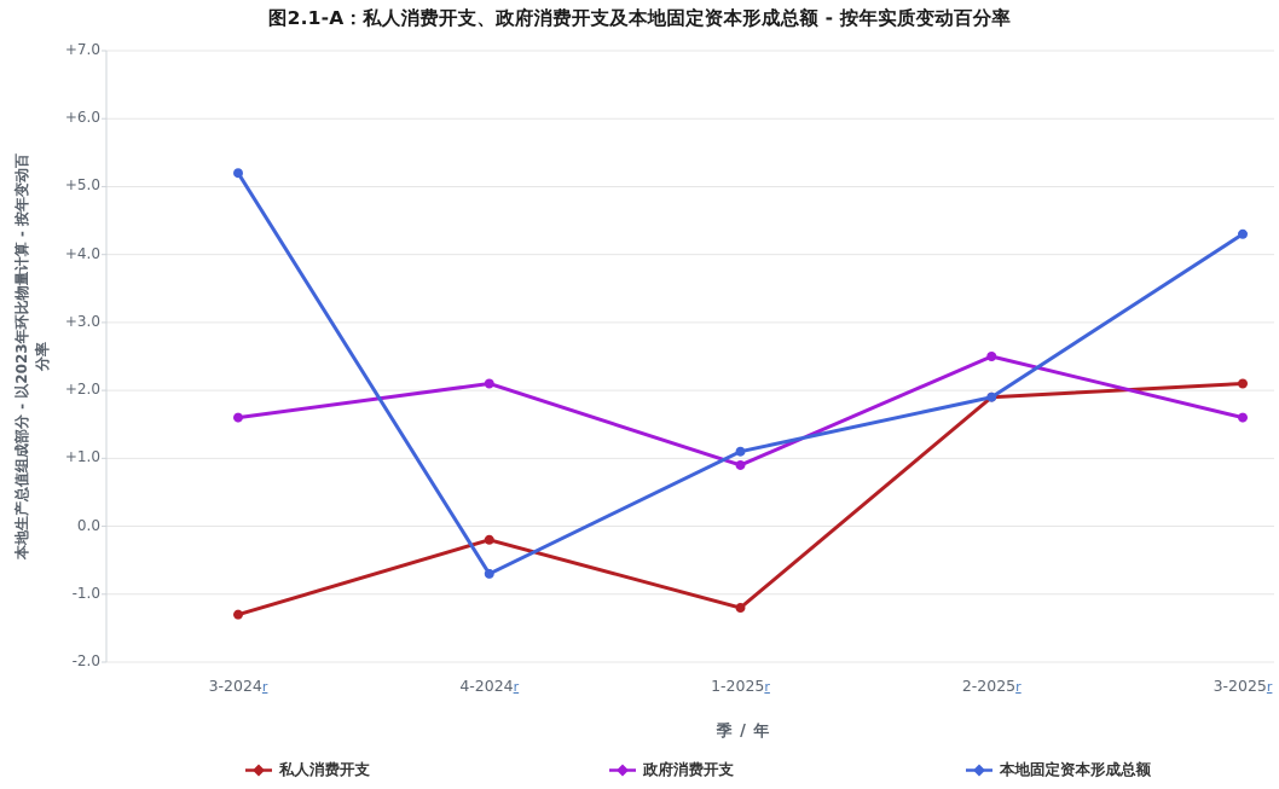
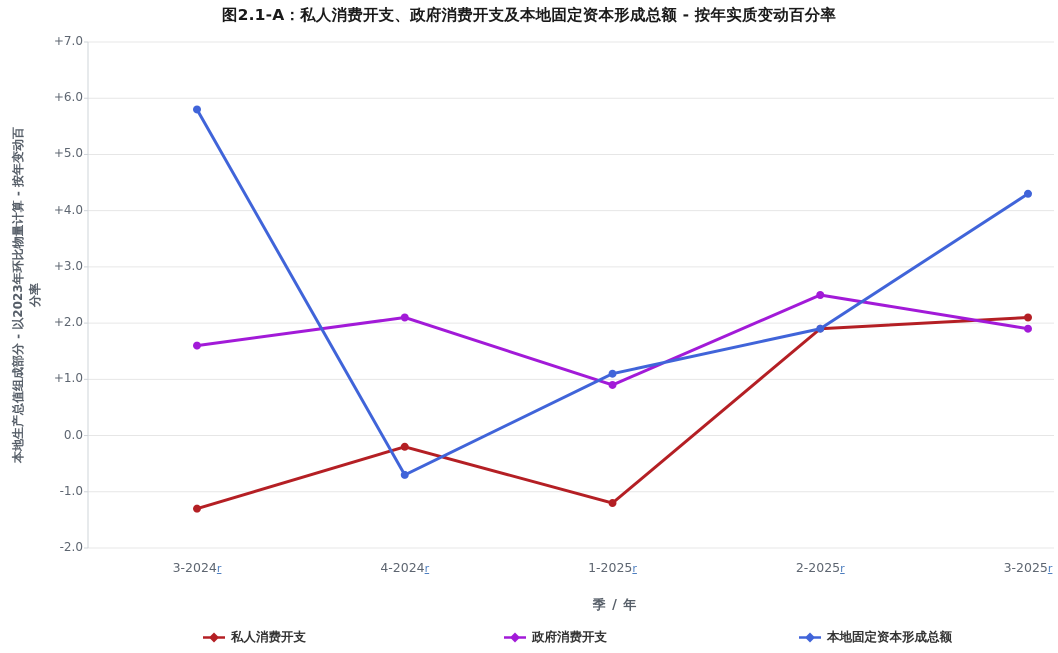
本地固定资本形成总额/3-2024: 5.2 -> 5.8
政府消费开支/3-2025: 1.6 -> 1.9
